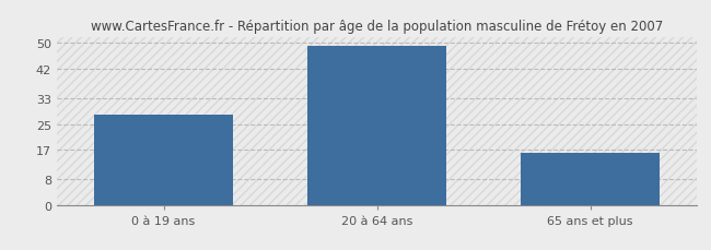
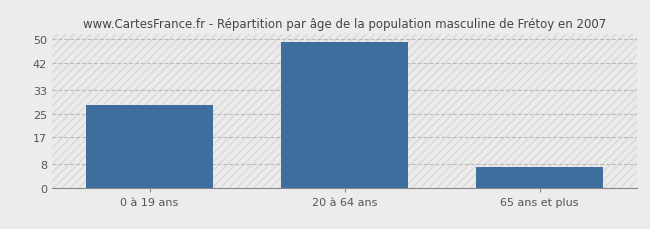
65 ans et plus: 16 -> 7
